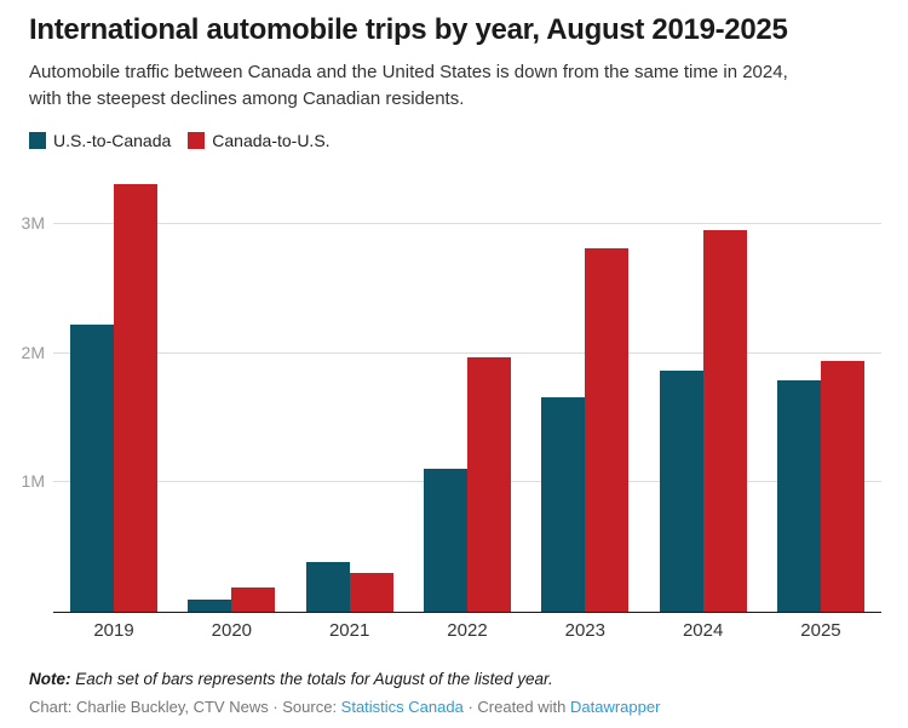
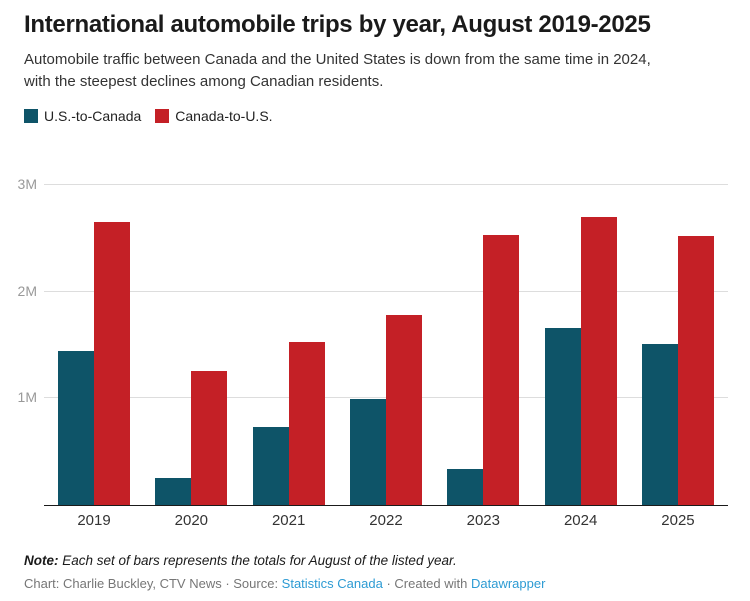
U.S.-to-Canada/2019: 2.22M -> 1.44M
Canada-to-U.S./2019: 3.31M -> 2.65M
U.S.-to-Canada/2020: 0.09M -> 0.25M
Canada-to-U.S./2020: 0.19M -> 1.26M
U.S.-to-Canada/2021: 0.38M -> 0.73M
Canada-to-U.S./2021: 0.30M -> 1.53M
U.S.-to-Canada/2022: 1.11M -> 0.99M
Canada-to-U.S./2022: 1.97M -> 1.78M
U.S.-to-Canada/2023: 1.66M -> 0.34M
Canada-to-U.S./2023: 2.81M -> 2.53M
U.S.-to-Canada/2024: 1.87M -> 1.66M
Canada-to-U.S./2024: 2.95M -> 2.70M
U.S.-to-Canada/2025: 1.79M -> 1.51M
Canada-to-U.S./2025: 1.94M -> 2.52M
